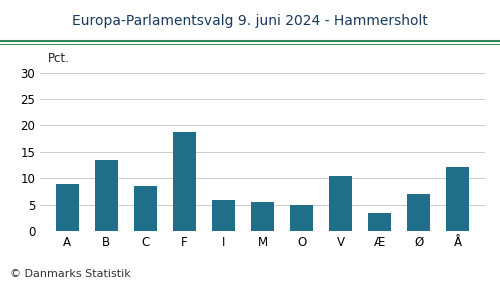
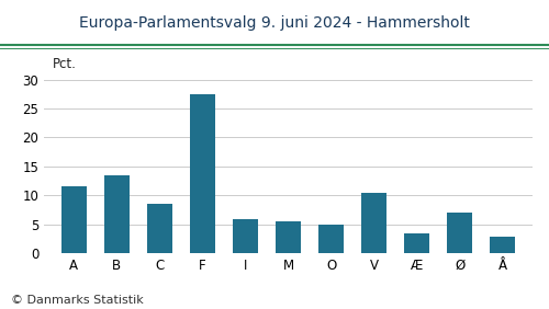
A: 9.0 -> 11.6
F: 18.8 -> 27.5
Å: 12.2 -> 2.8
